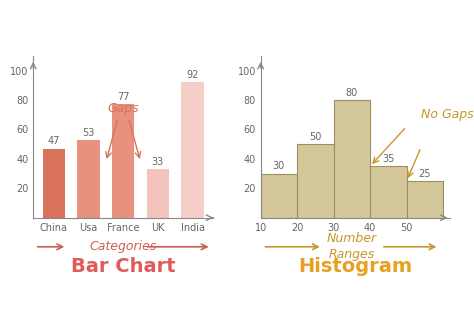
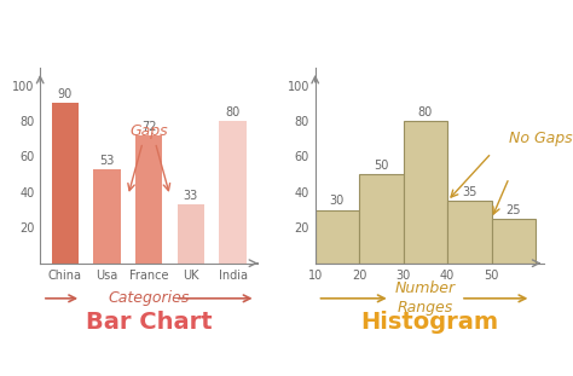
China: 47 -> 90
France: 77 -> 72
India: 92 -> 80
